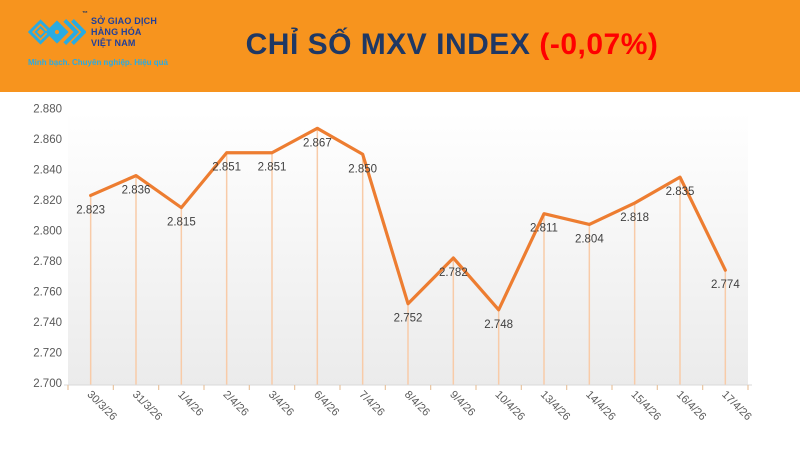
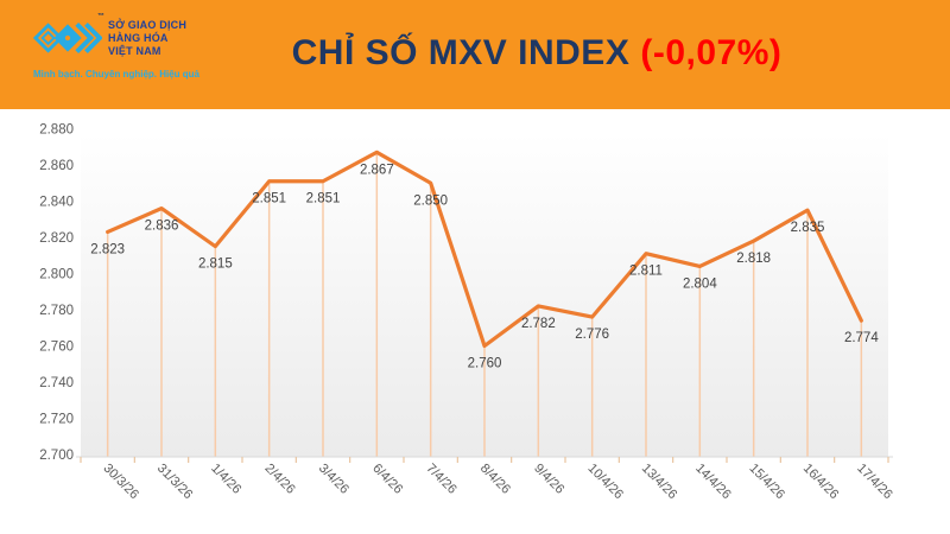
8/4/26: 2.752 -> 2.760
10/4/26: 2.748 -> 2.776
